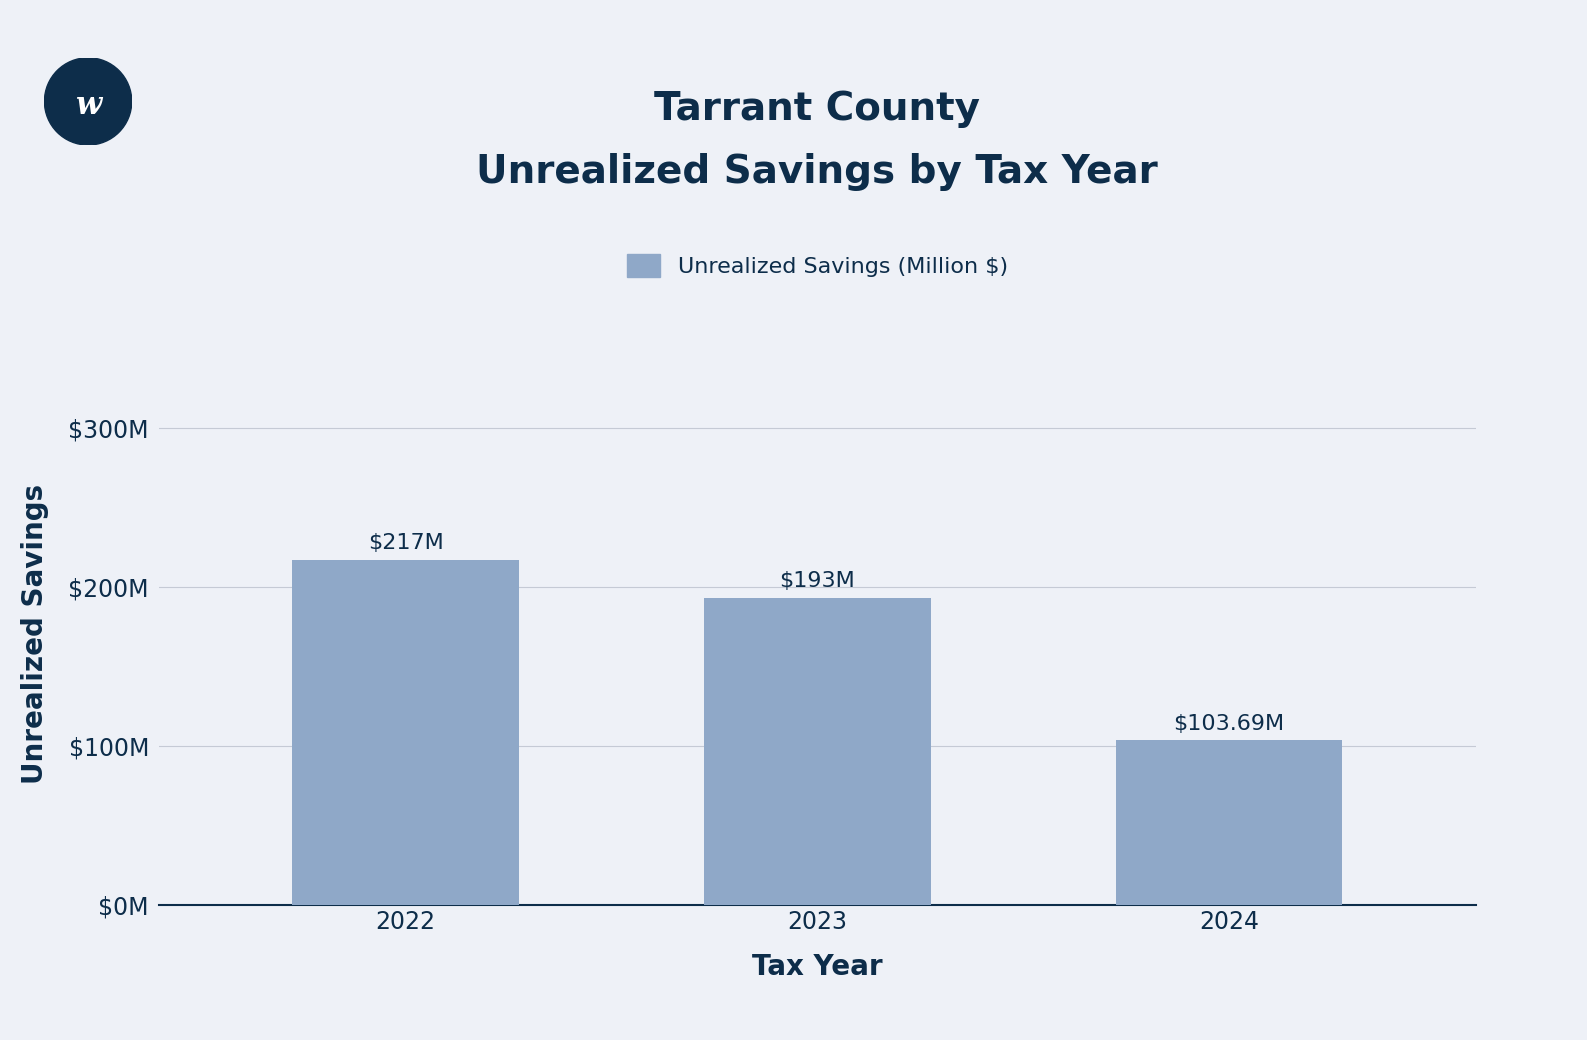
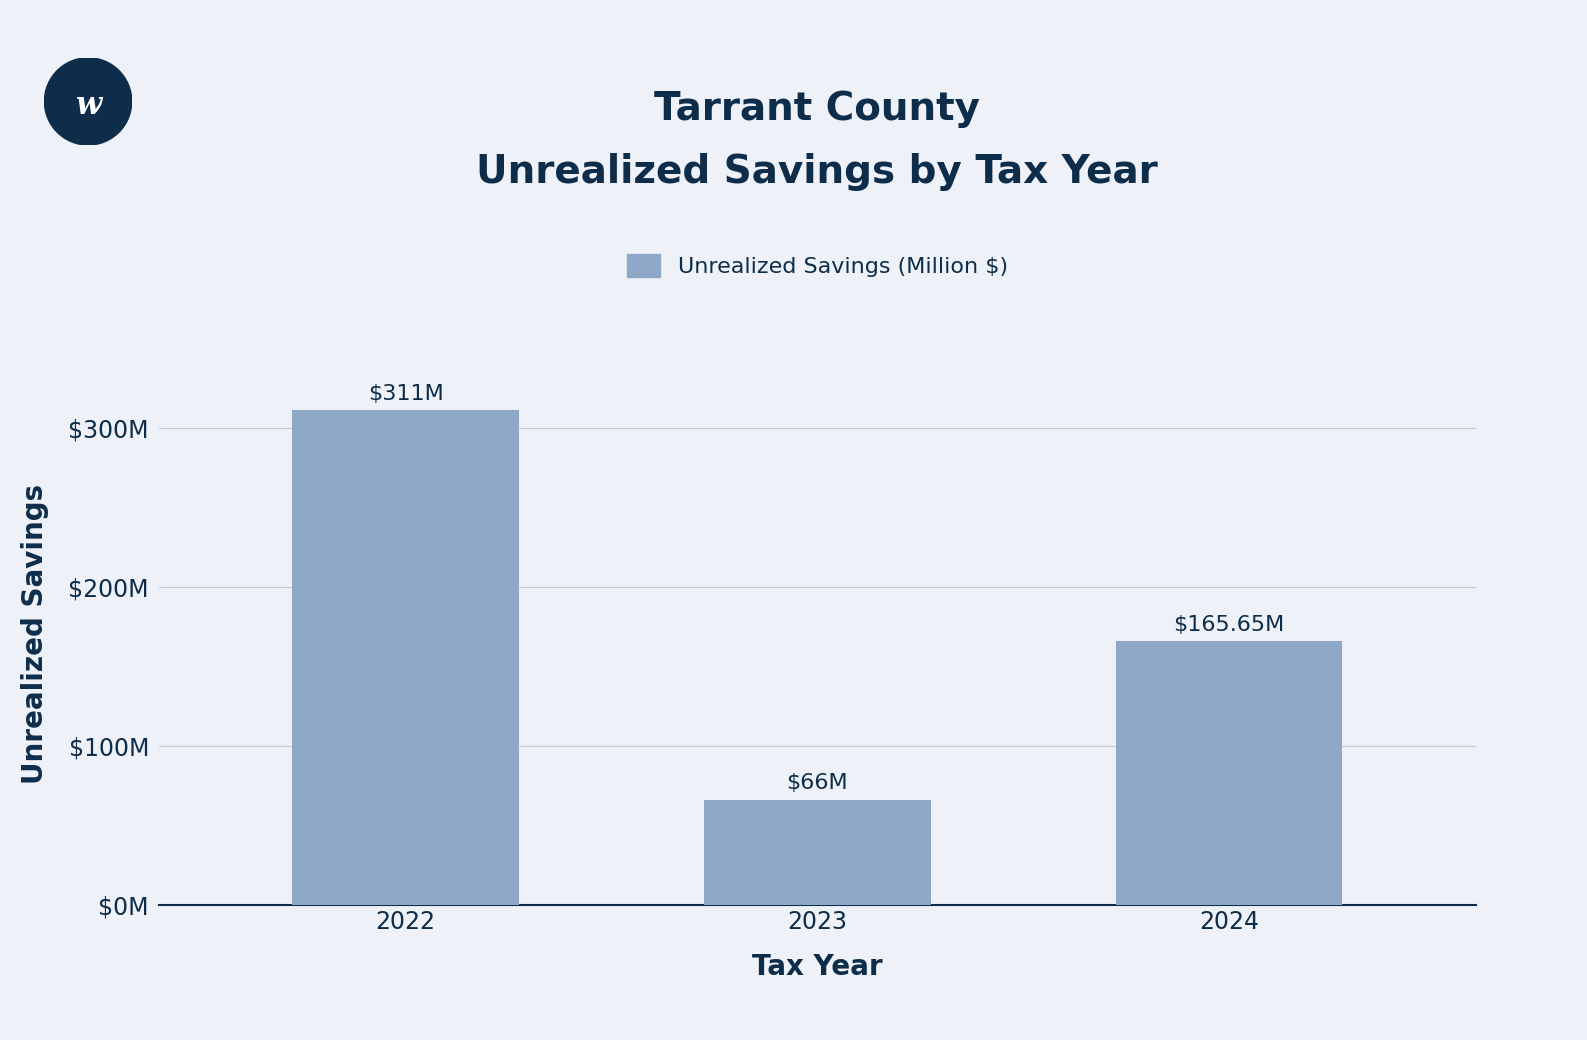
2022: $217M -> $311M
2023: $193M -> $66M
2024: $103.69M -> $165.65M
